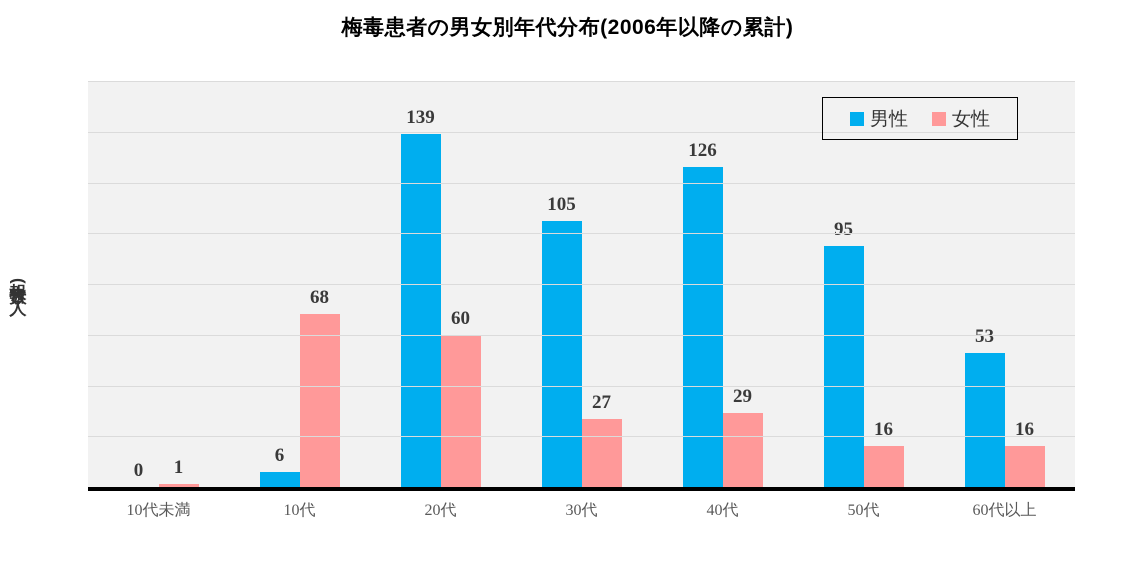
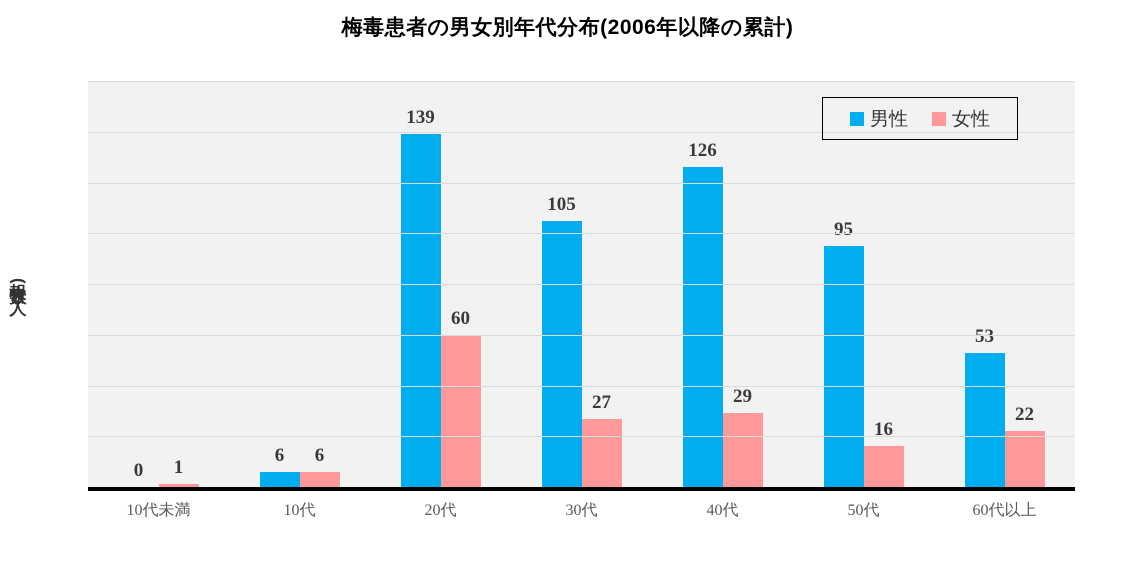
女性/10代: 68 -> 6
女性/60代以上: 16 -> 22
